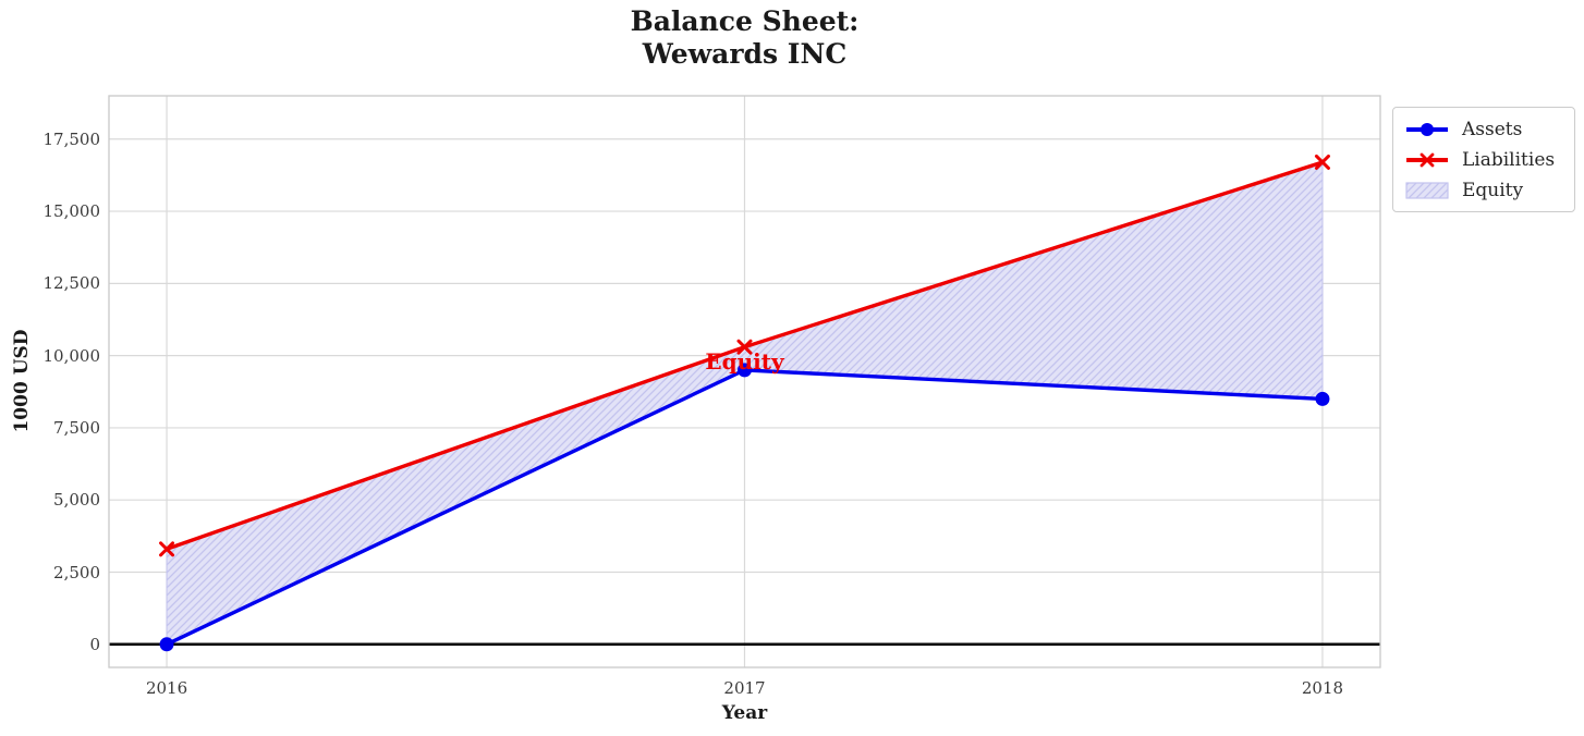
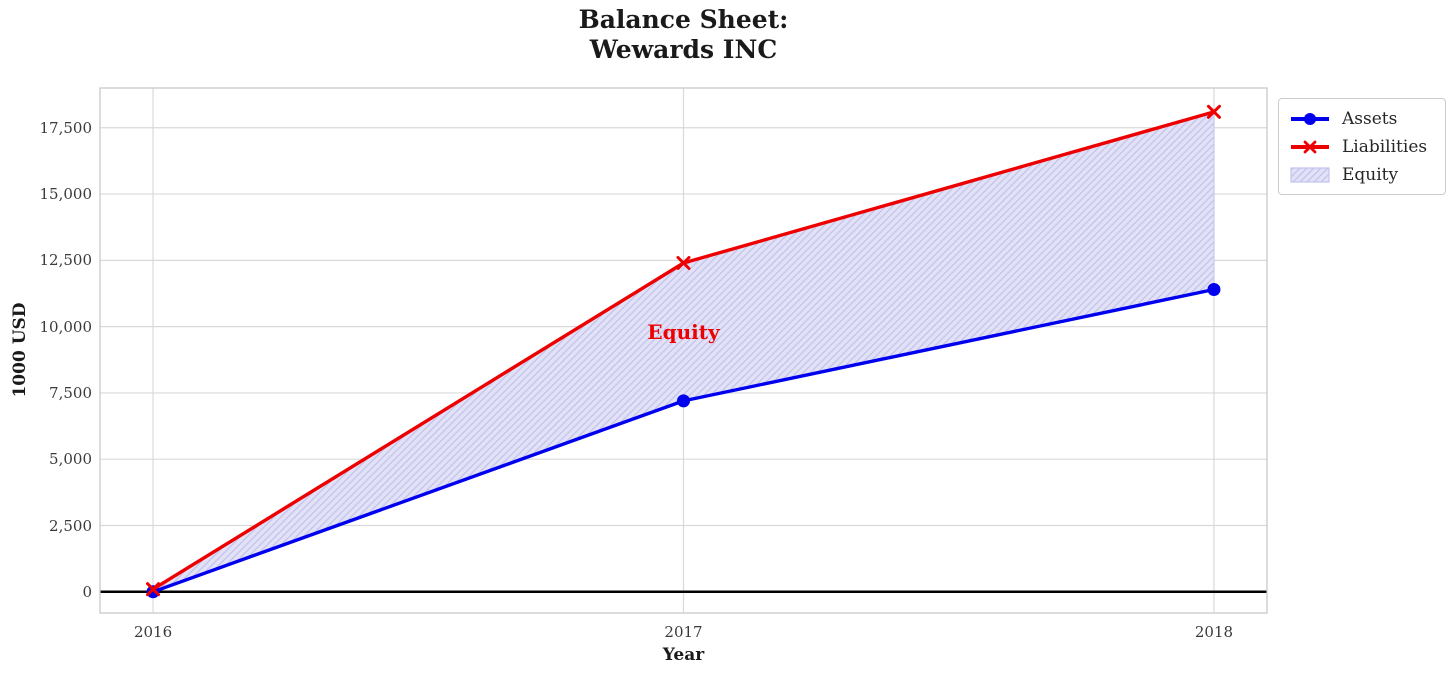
Liabilities/2016: 3300 -> 100
Assets/2017: 9500 -> 7200
Liabilities/2017: 10300 -> 12400
Assets/2018: 8500 -> 11400
Liabilities/2018: 16700 -> 18100
